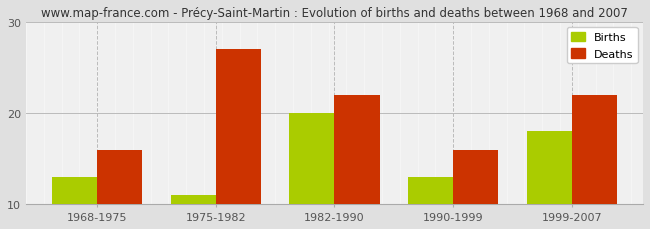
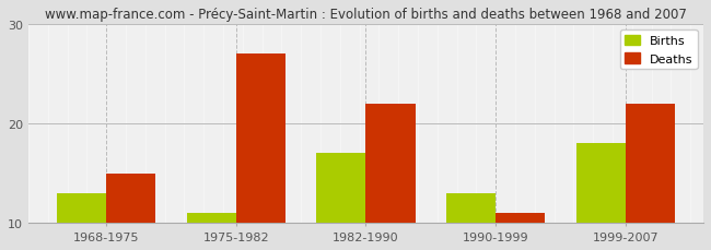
Deaths/1968-1975: 16 -> 15
Births/1982-1990: 20 -> 17
Deaths/1990-1999: 16 -> 11
